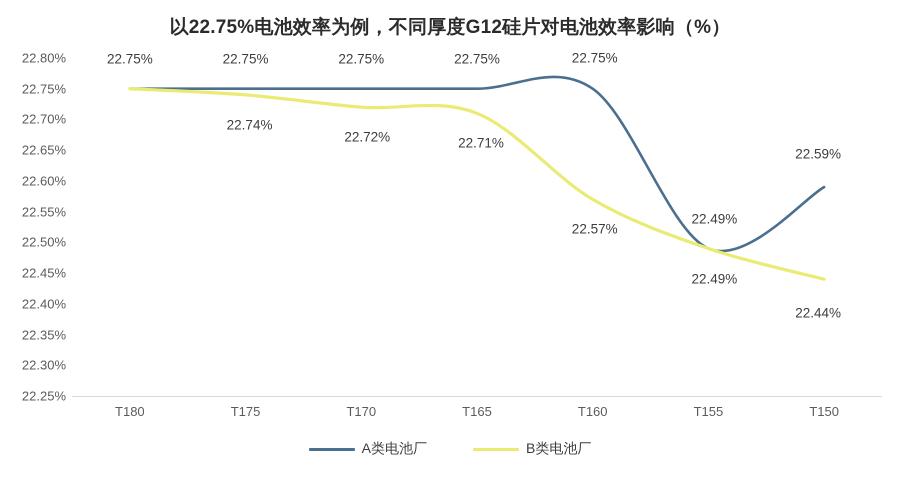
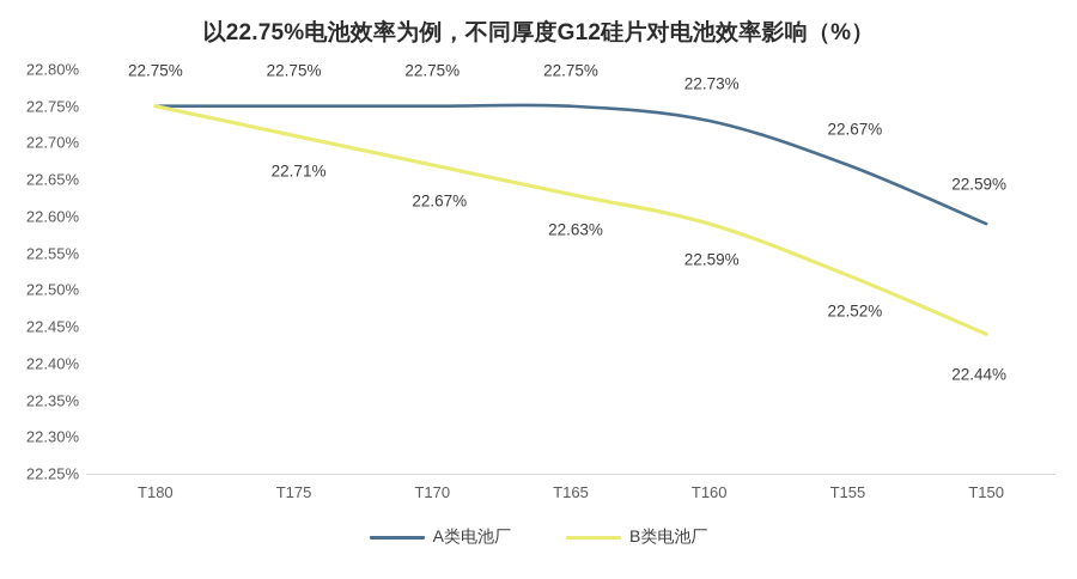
B类电池厂/T175: 22.74% -> 22.71%
B类电池厂/T170: 22.72% -> 22.67%
B类电池厂/T165: 22.71% -> 22.63%
A类电池厂/T160: 22.75% -> 22.73%
B类电池厂/T160: 22.57% -> 22.59%
A类电池厂/T155: 22.49% -> 22.67%
B类电池厂/T155: 22.49% -> 22.52%
